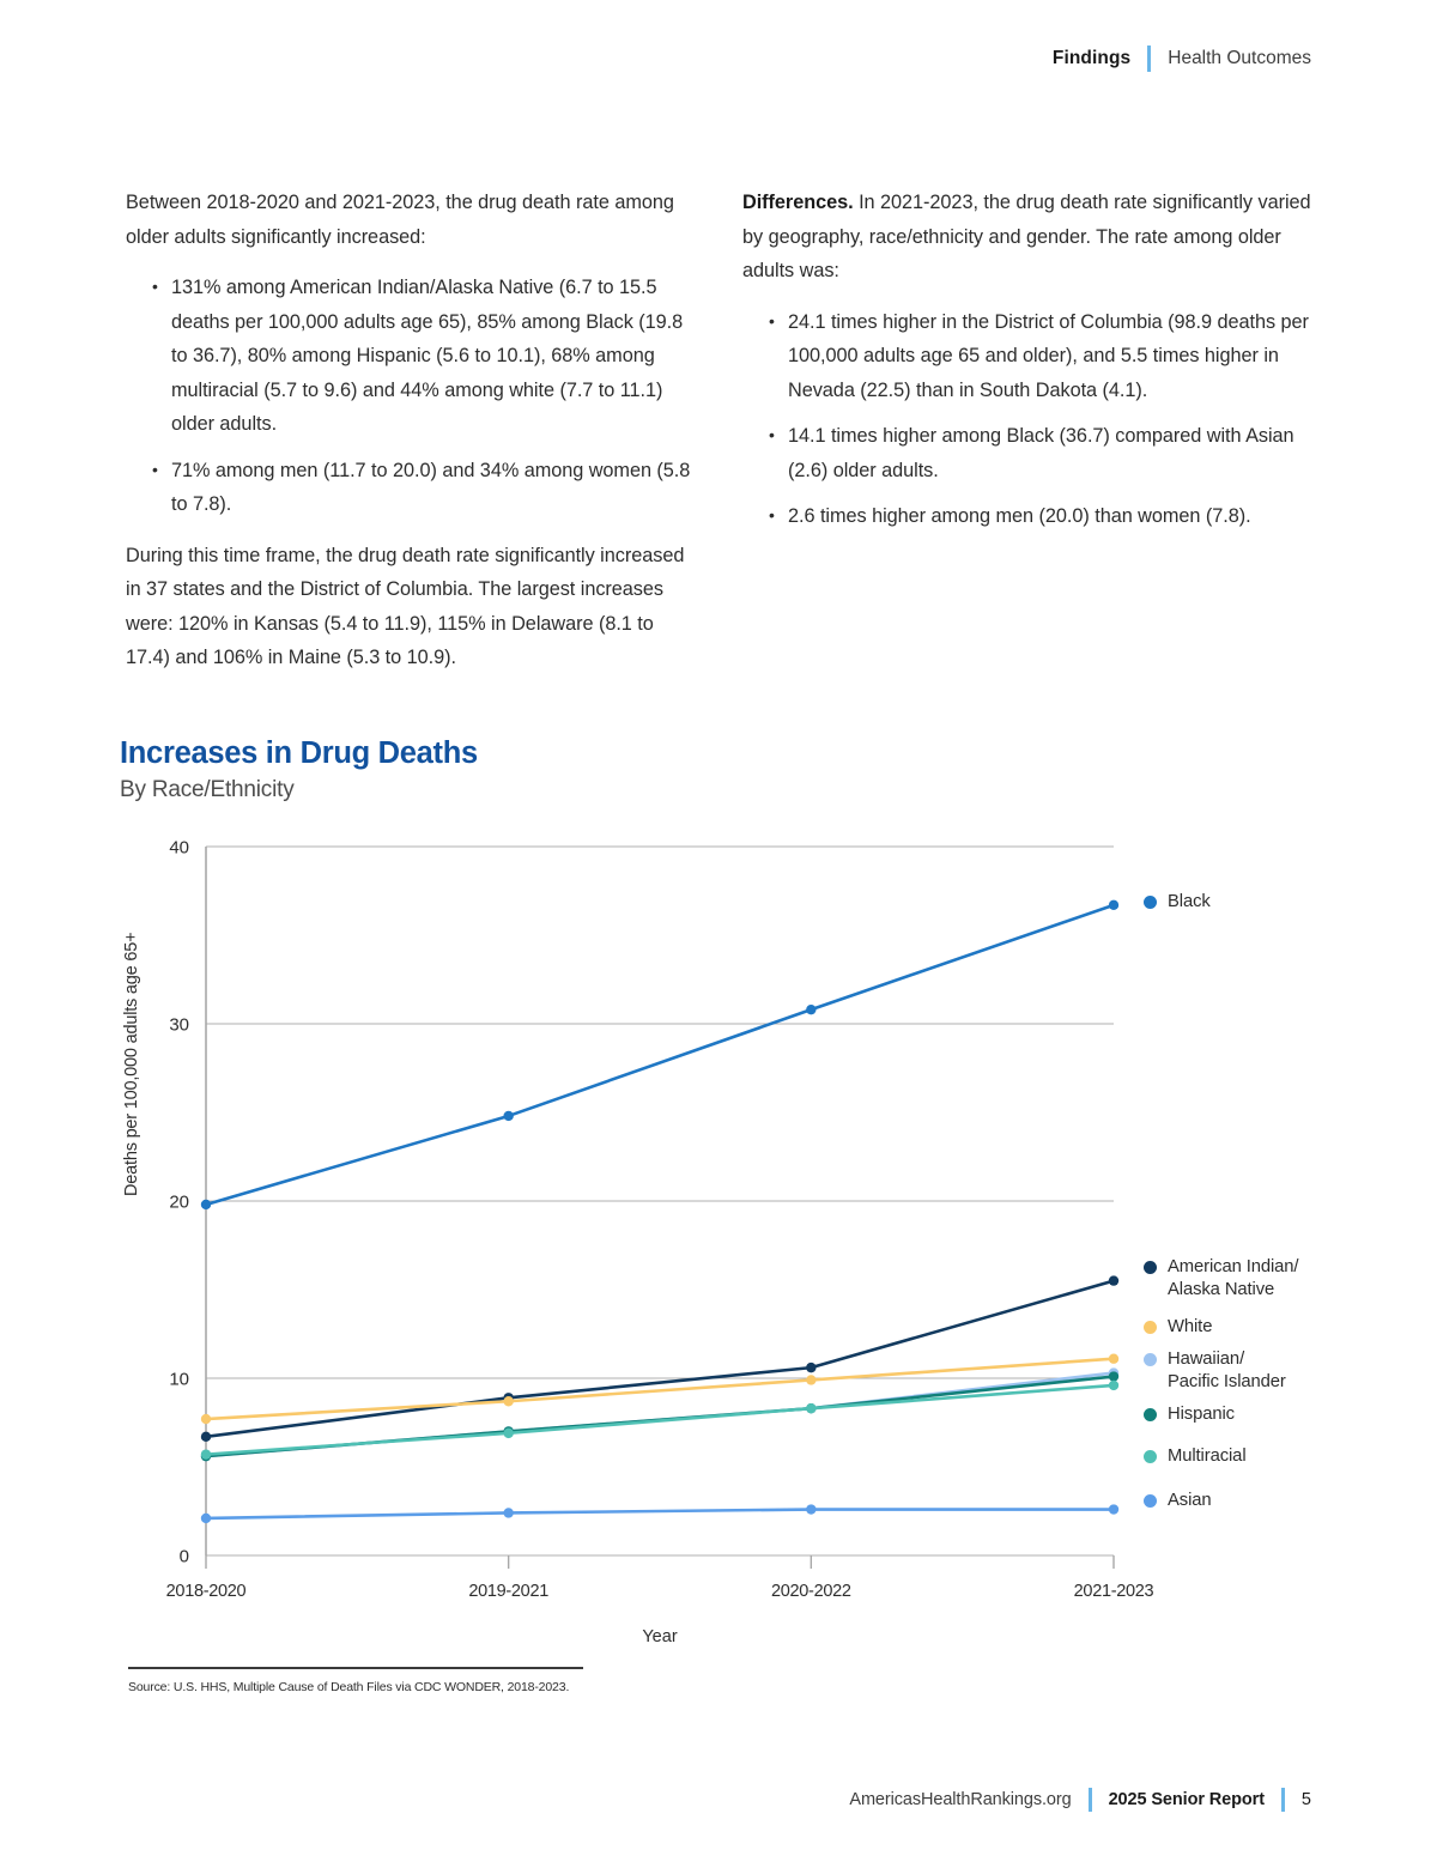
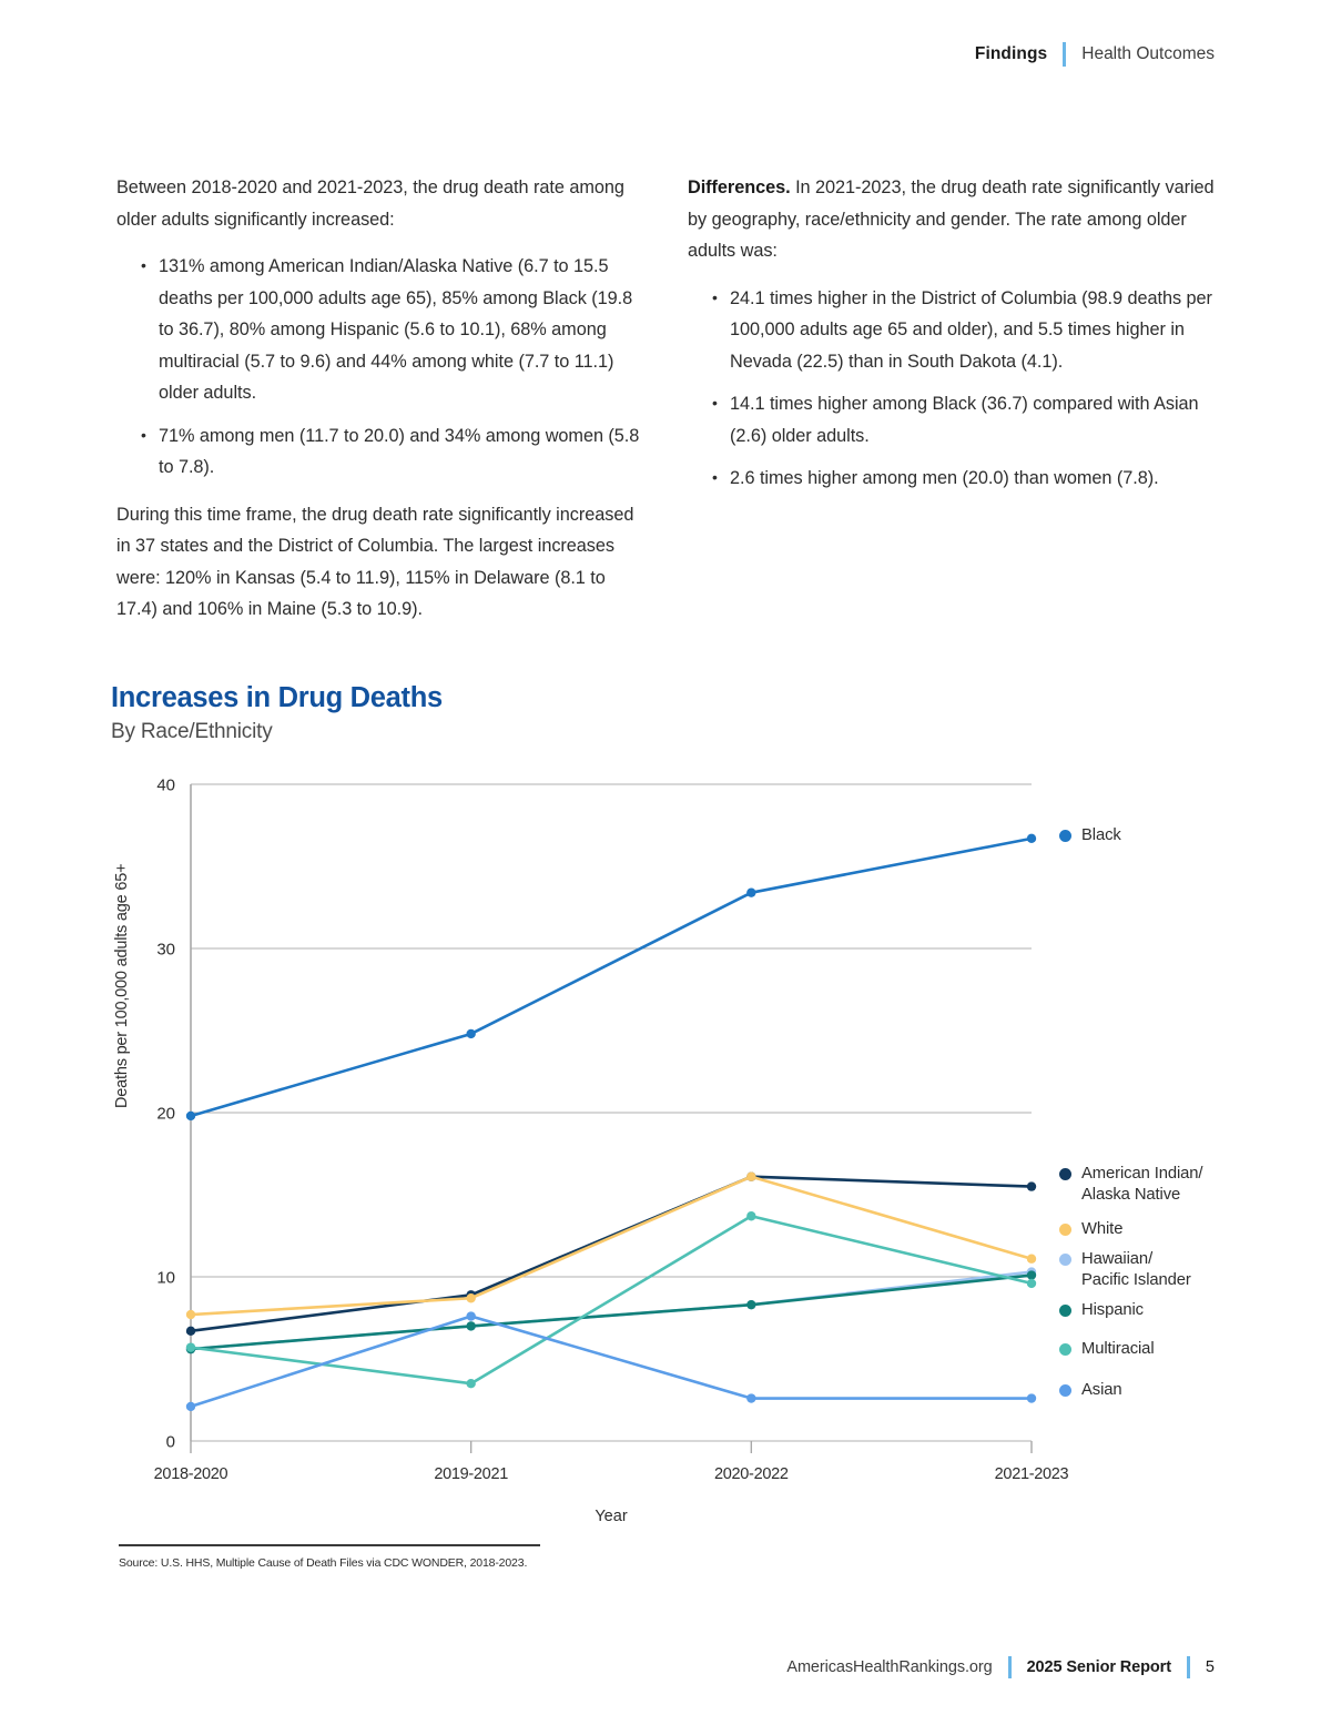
Multiracial/2019-2021: 6.9 -> 3.5
Asian/2019-2021: 2.4 -> 7.6
Black/2020-2022: 30.8 -> 33.4
American Indian/ Alaska Native/2020-2022: 10.6 -> 16.1
White/2020-2022: 9.9 -> 16.1
Multiracial/2020-2022: 8.3 -> 13.7
